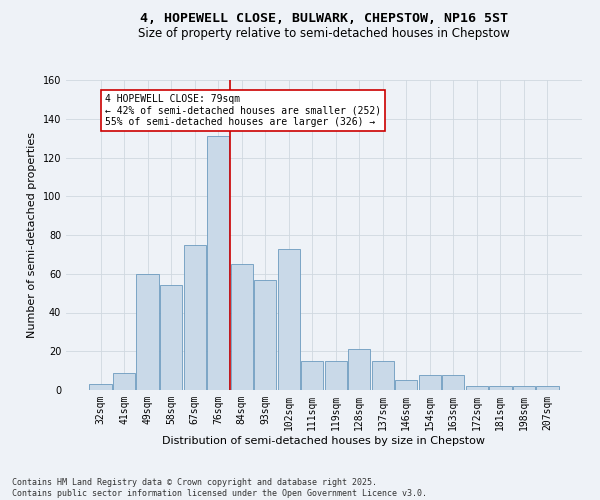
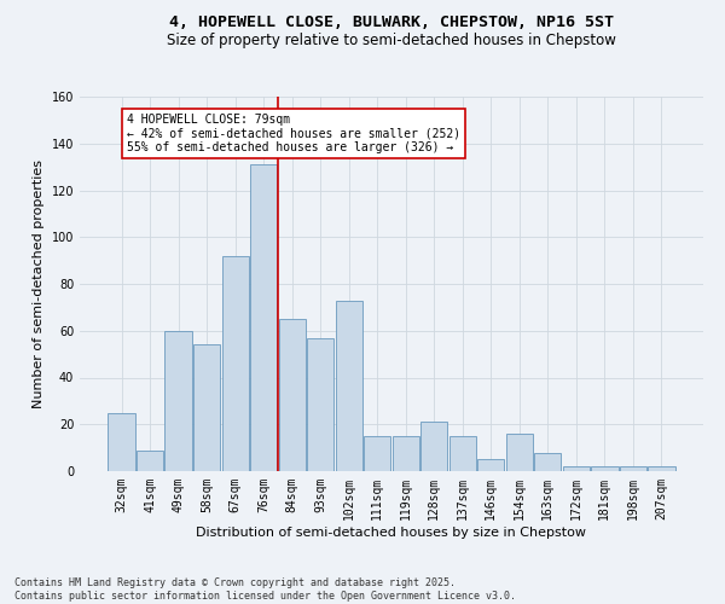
32sqm: 3 -> 25
67sqm: 75 -> 92
154sqm: 8 -> 16
